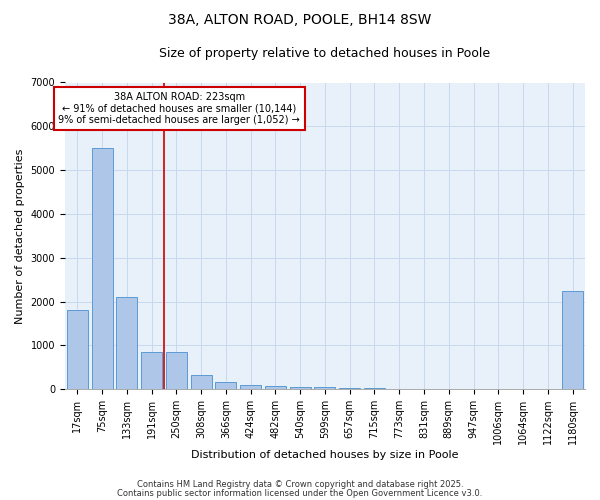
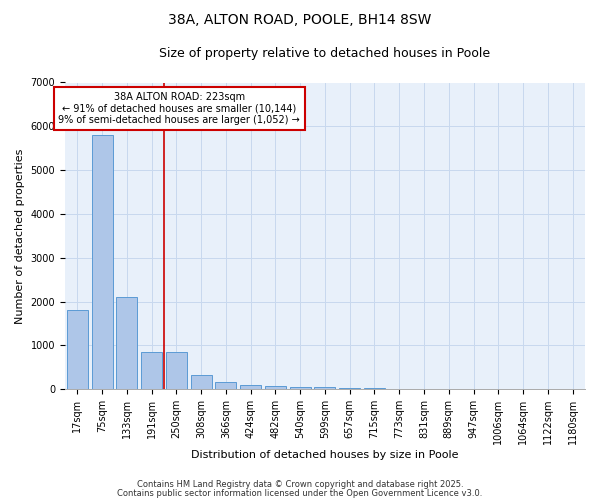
75sqm: 5500 -> 5800
1180sqm: 2250 -> 0
